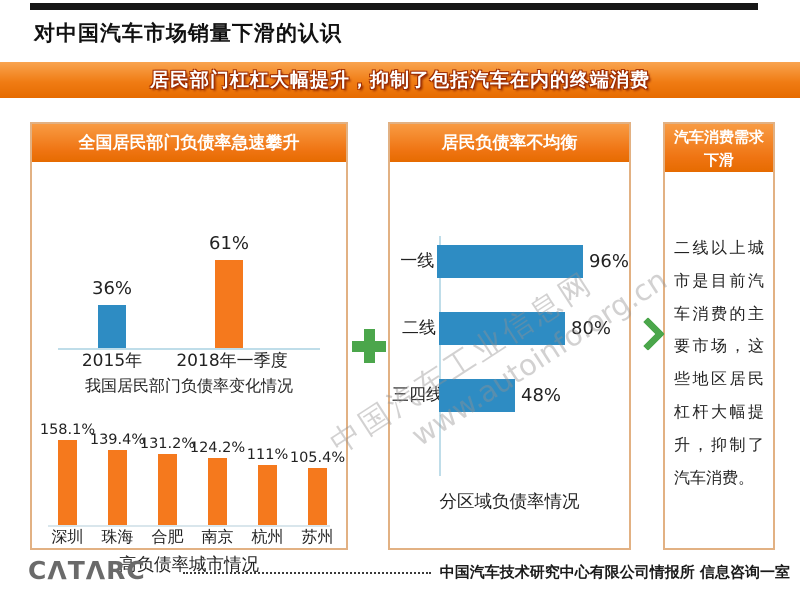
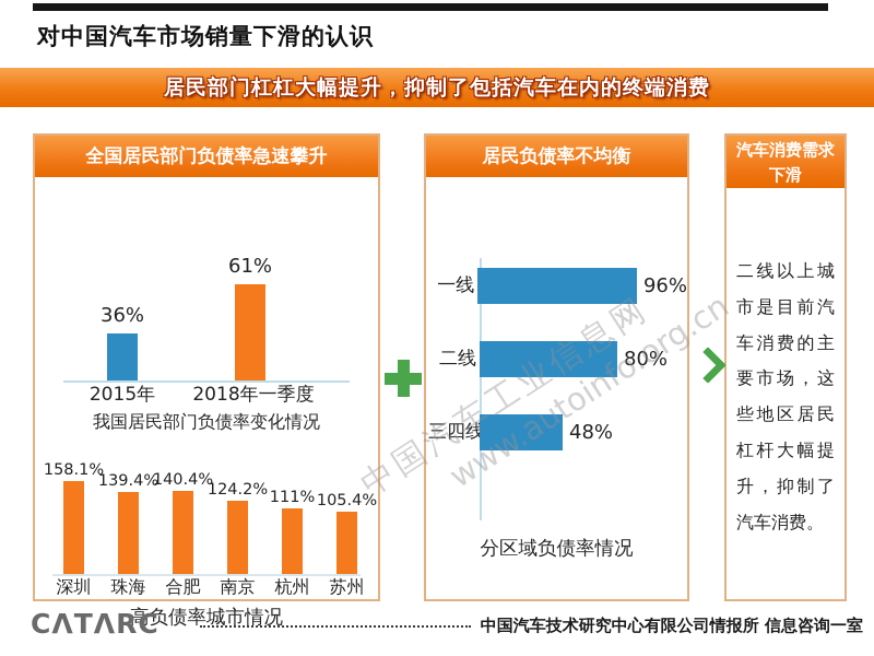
高负债率城市情况/合肥: 131.2% -> 140.4%
